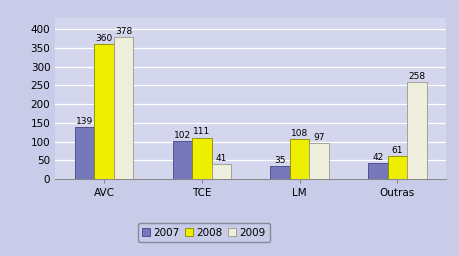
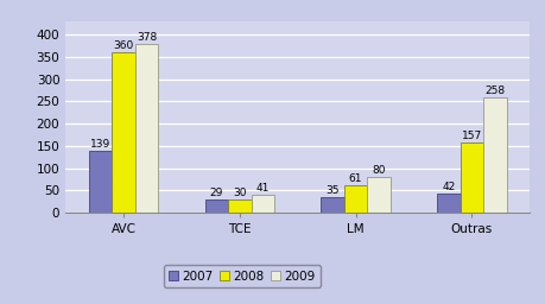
2007/TCE: 102 -> 29
2008/TCE: 111 -> 30
2008/LM: 108 -> 61
2009/LM: 97 -> 80
2008/Outras: 61 -> 157
